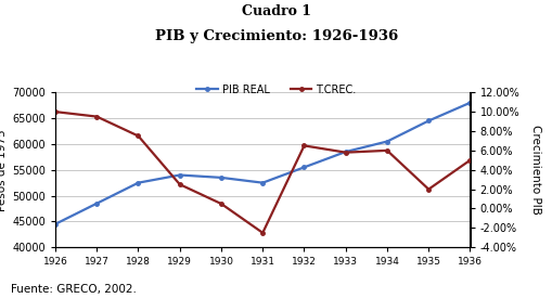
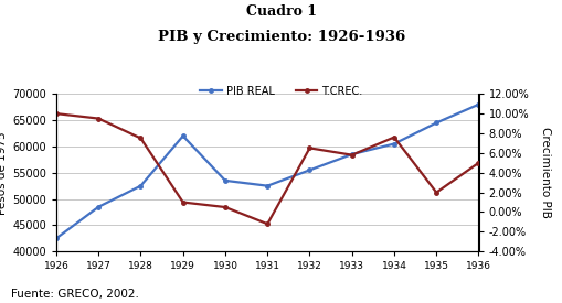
PIB REAL/1926: 44500 -> 42500
PIB REAL/1929: 54000 -> 62000
T.CREC./1929: 2.5% -> 1.0%
T.CREC./1931: -2.5% -> -1.2%
T.CREC./1934: 6.0% -> 7.6%
